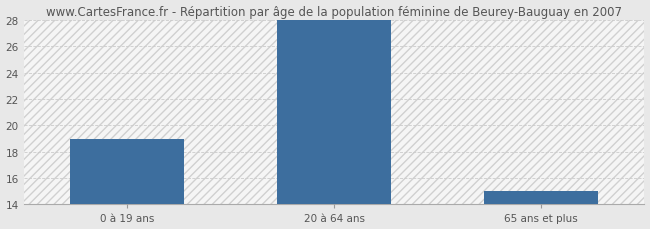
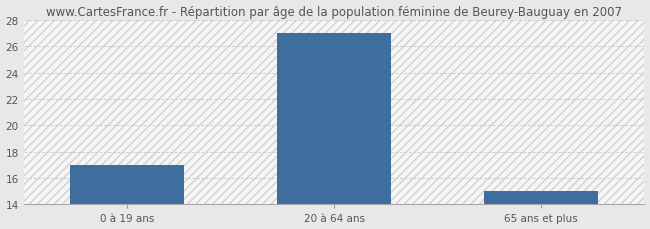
0 à 19 ans: 19 -> 17
20 à 64 ans: 28 -> 27
